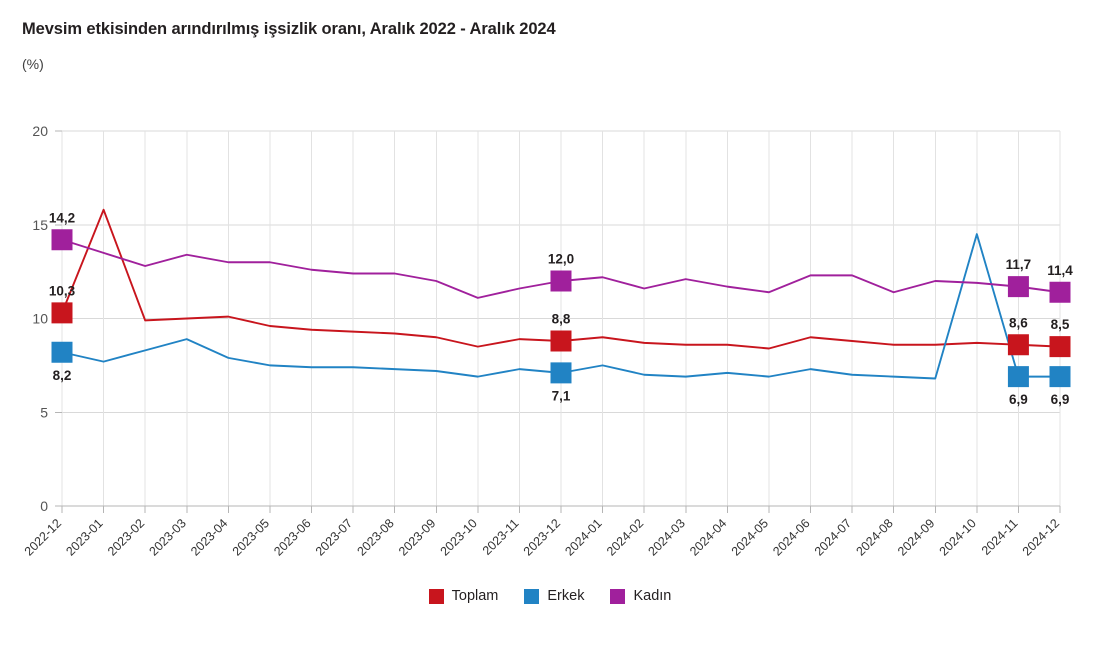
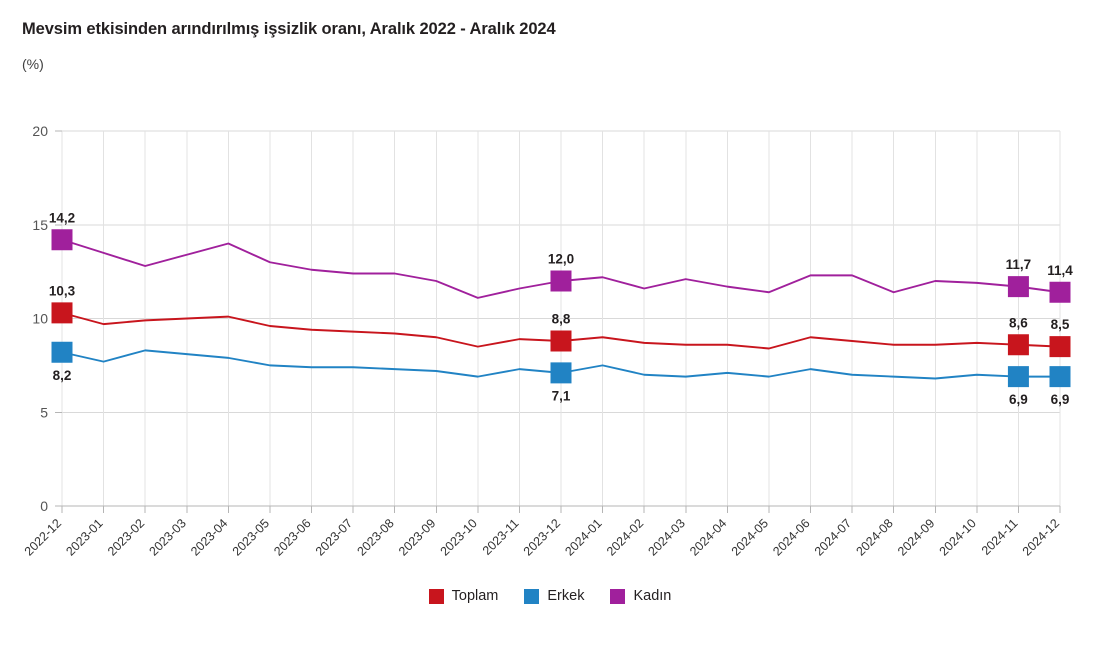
Toplam/2023-01: 15.8 -> 9.7
Erkek/2023-03: 8.9 -> 8.1
Kadın/2023-04: 13.0 -> 14.0
Erkek/2024-10: 14.5 -> 7.0
